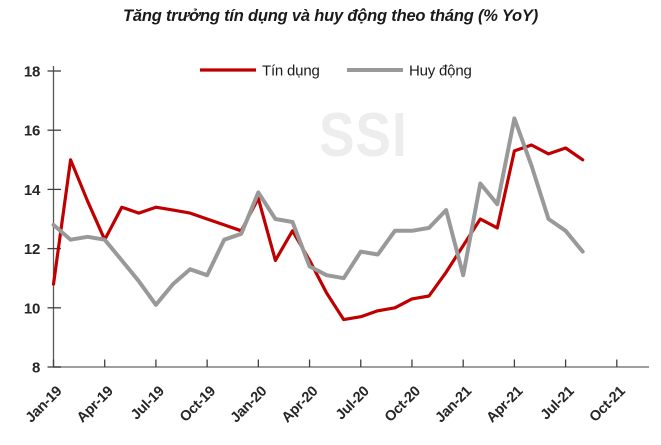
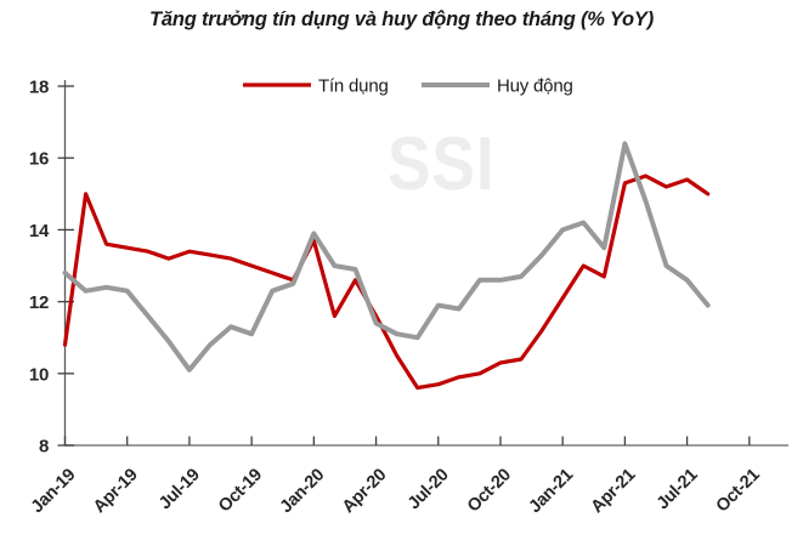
Tín dụng/Apr-19: 12.3 -> 13.5
Huy động/Jan-21: 11.1 -> 14.0
